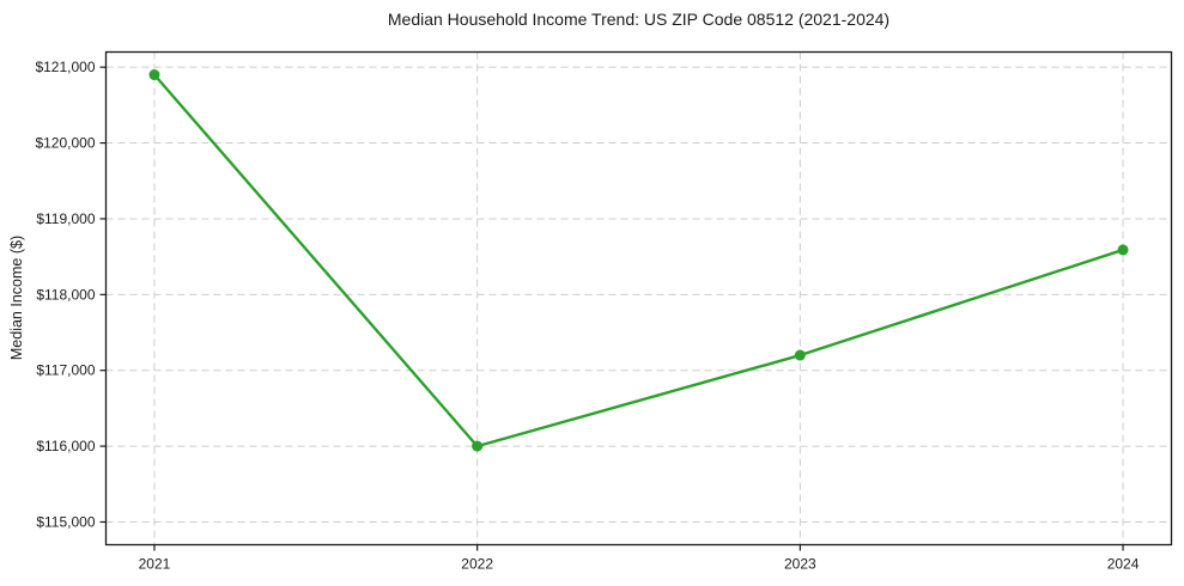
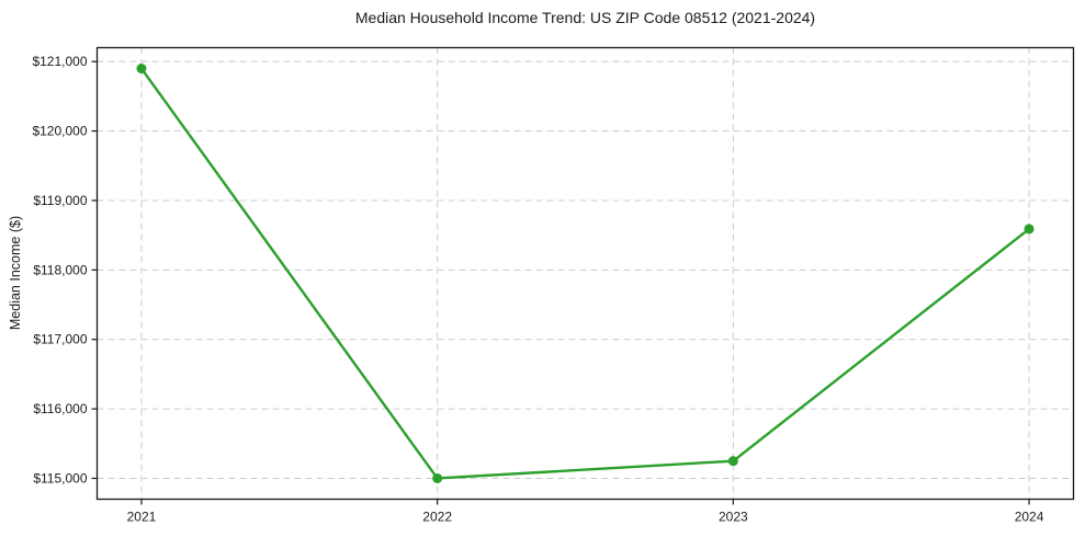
2022: $116000 -> $115000
2023: $117200 -> $115200
